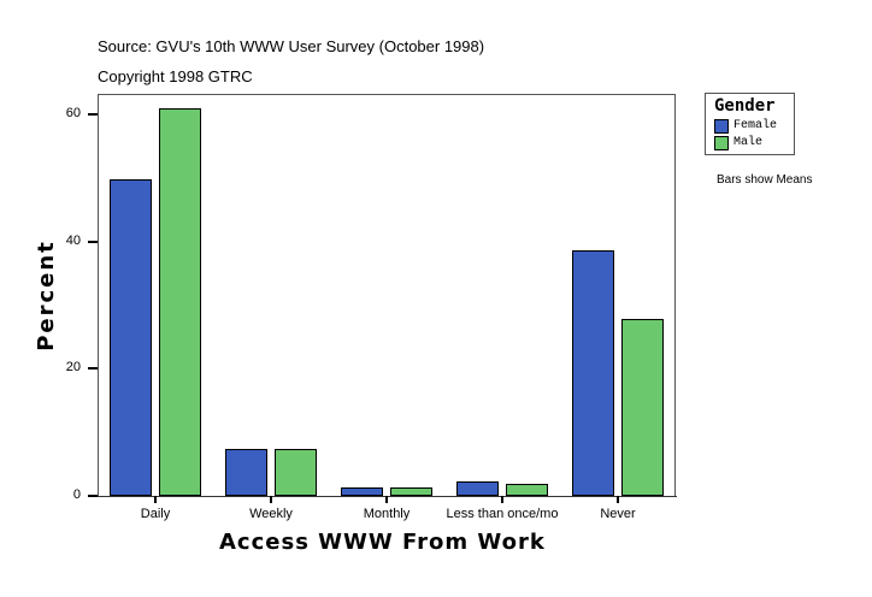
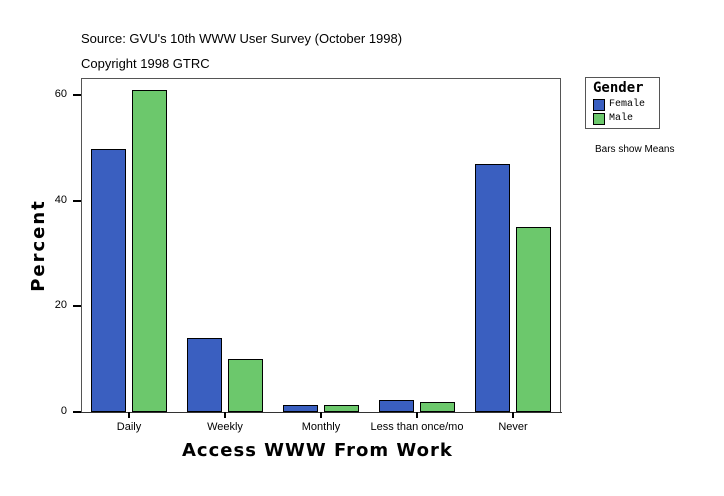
Female/Weekly: 7 -> 14
Male/Weekly: 7 -> 10
Female/Never: 39 -> 47
Male/Never: 28 -> 35
